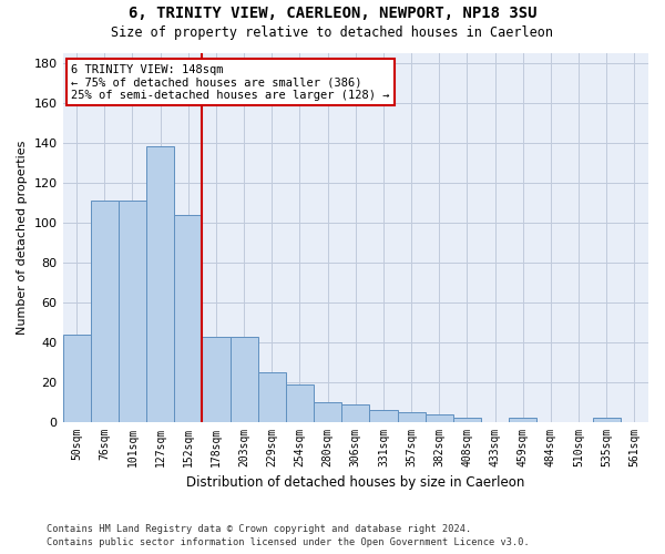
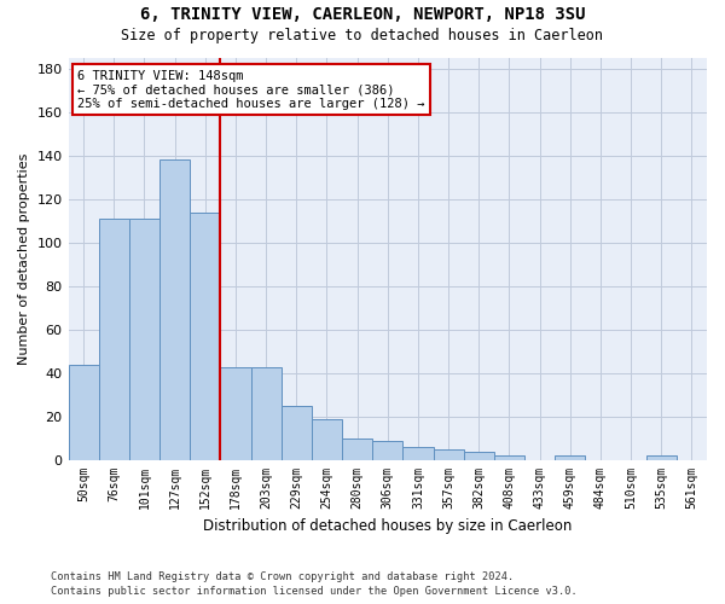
152sqm: 104 -> 114
